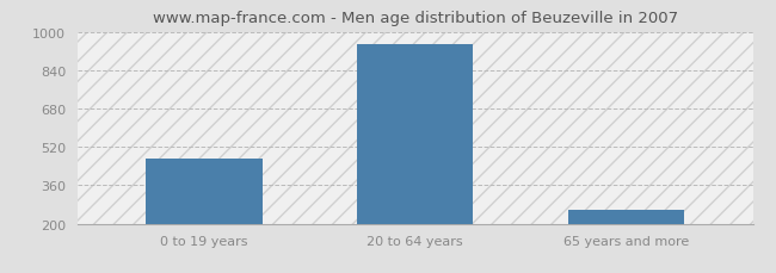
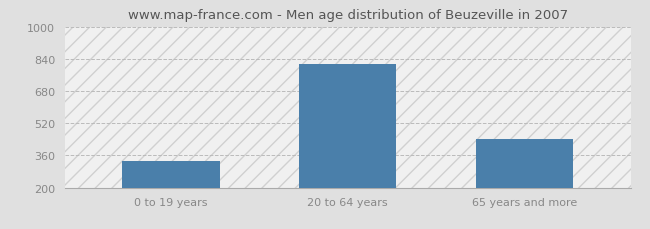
0 to 19 years: 470 -> 330
20 to 64 years: 950 -> 815
65 years and more: 257 -> 440
